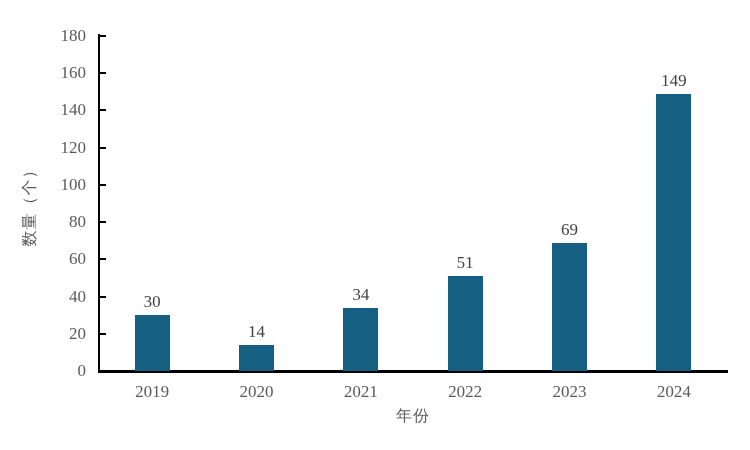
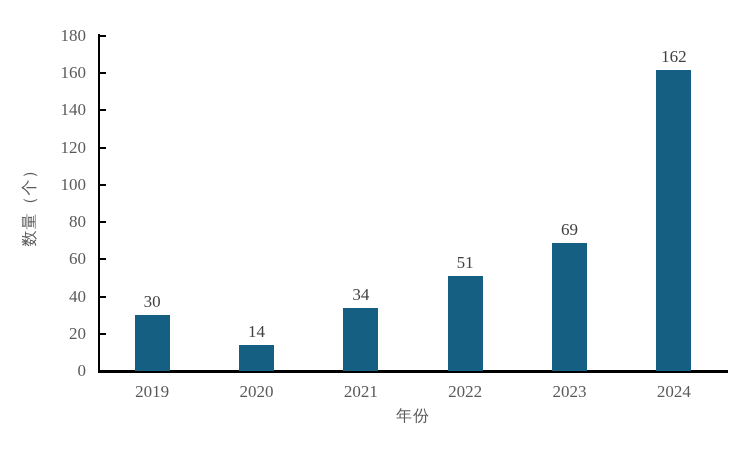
2024: 149 -> 162
